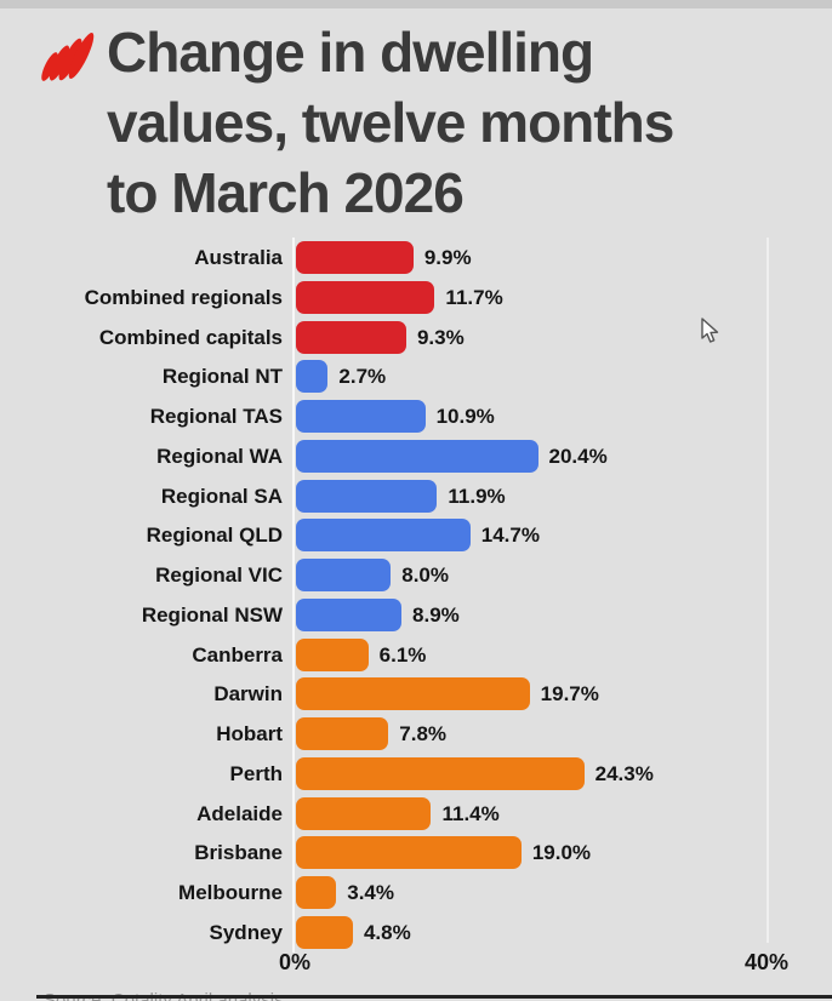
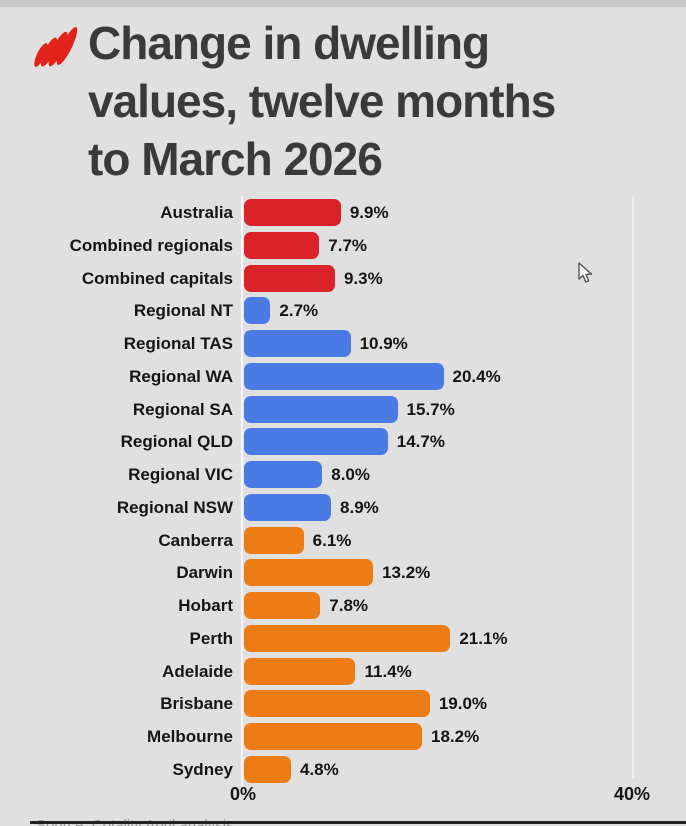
Combined regionals: 11.7% -> 7.7%
Regional SA: 11.9% -> 15.7%
Darwin: 19.7% -> 13.2%
Perth: 24.3% -> 21.1%
Melbourne: 3.4% -> 18.2%
